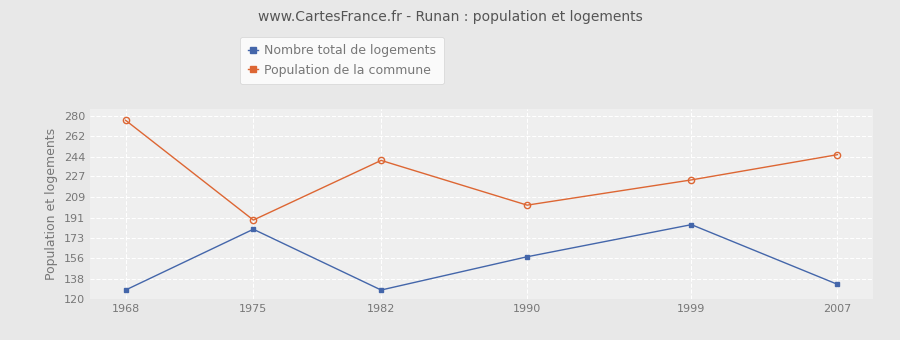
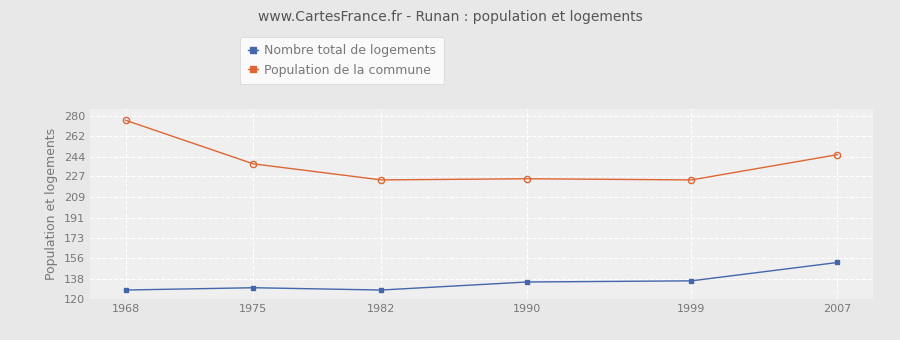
Nombre total de logements/1975: 181 -> 130
Population de la commune/1975: 189 -> 238
Population de la commune/1982: 241 -> 224
Nombre total de logements/1990: 157 -> 135
Population de la commune/1990: 202 -> 225
Nombre total de logements/1999: 185 -> 136
Nombre total de logements/2007: 133 -> 152
